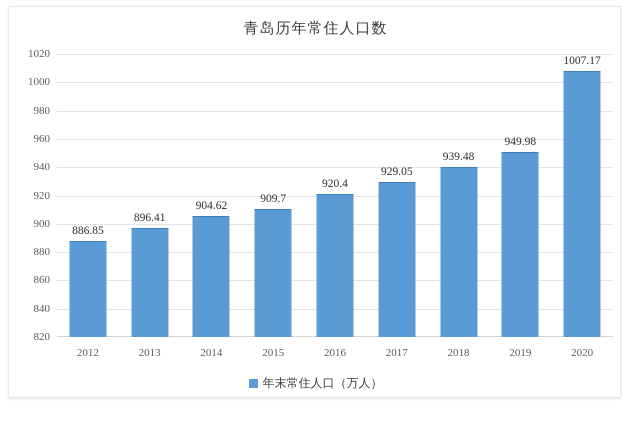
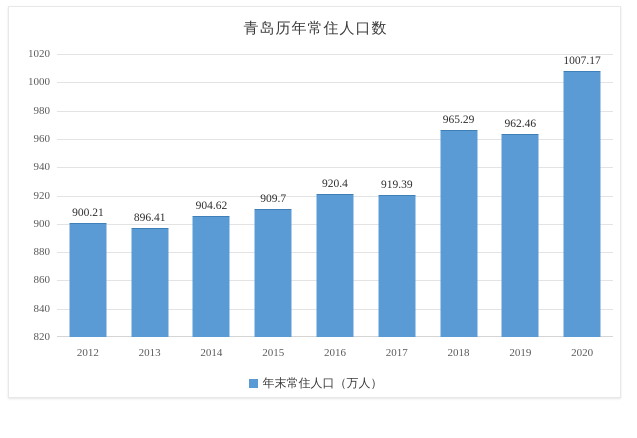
2012: 886.85 -> 900.21
2017: 929.05 -> 919.39
2018: 939.48 -> 965.29
2019: 949.98 -> 962.46
